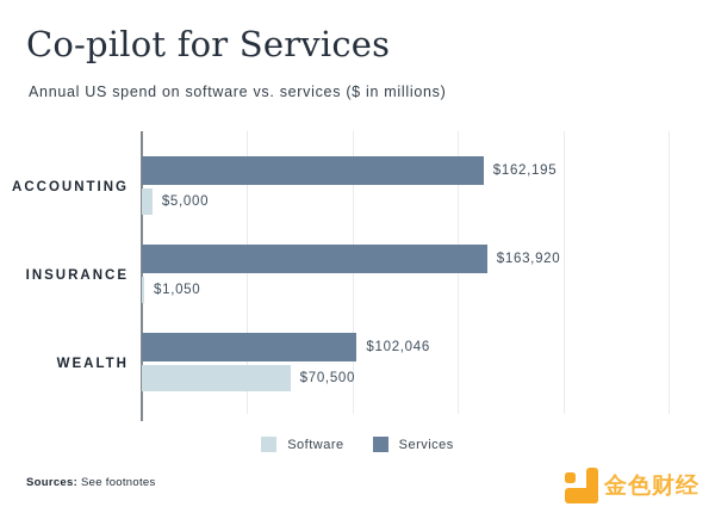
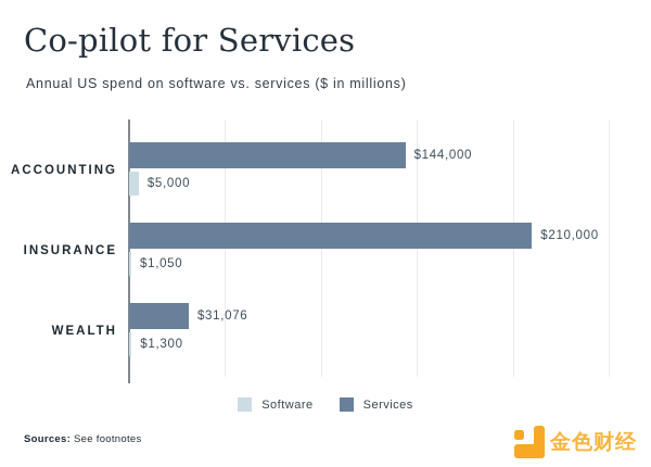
Services/ACCOUNTING: $162,195 -> $144,000
Services/INSURANCE: $163,920 -> $210,000
Software/WEALTH: $70,500 -> $1,300
Services/WEALTH: $102,046 -> $31,076
